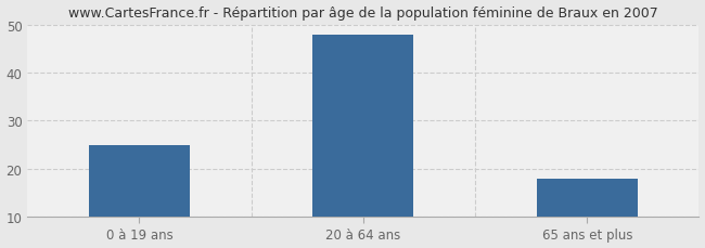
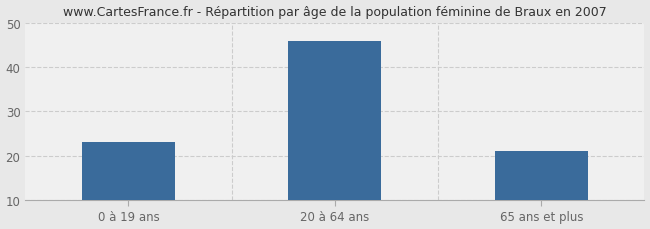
0 à 19 ans: 25 -> 23
20 à 64 ans: 48 -> 46
65 ans et plus: 18 -> 21
